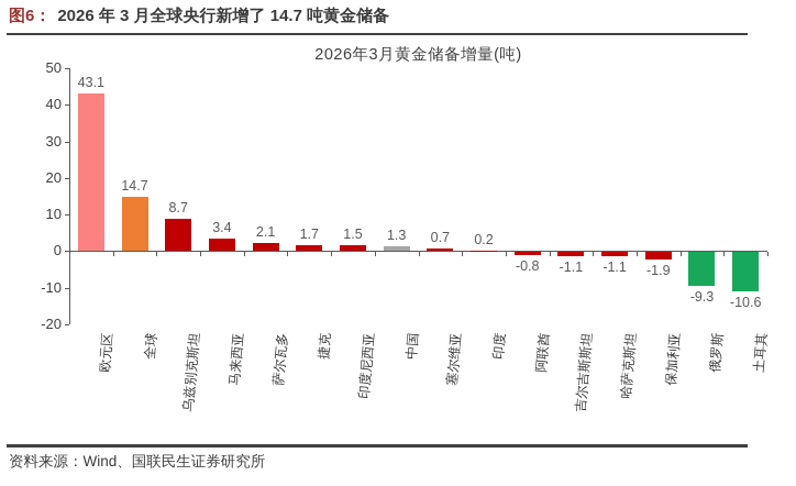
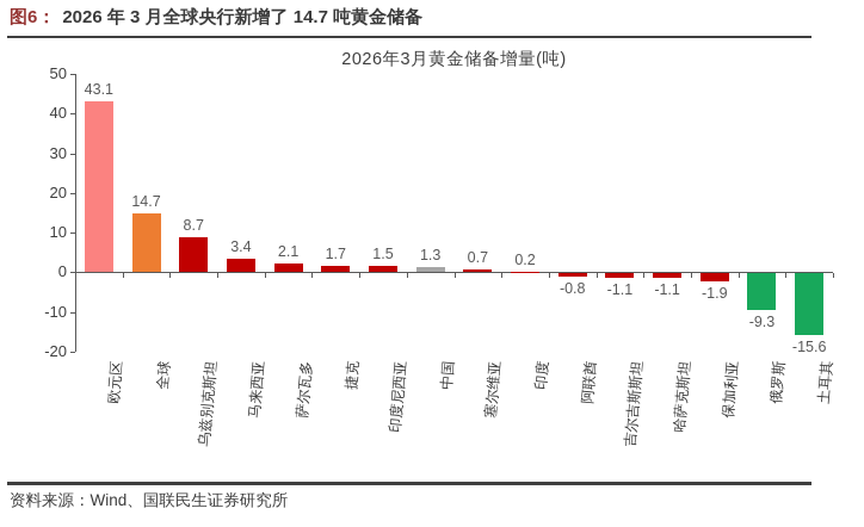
土耳其: -10.6 -> -15.6
